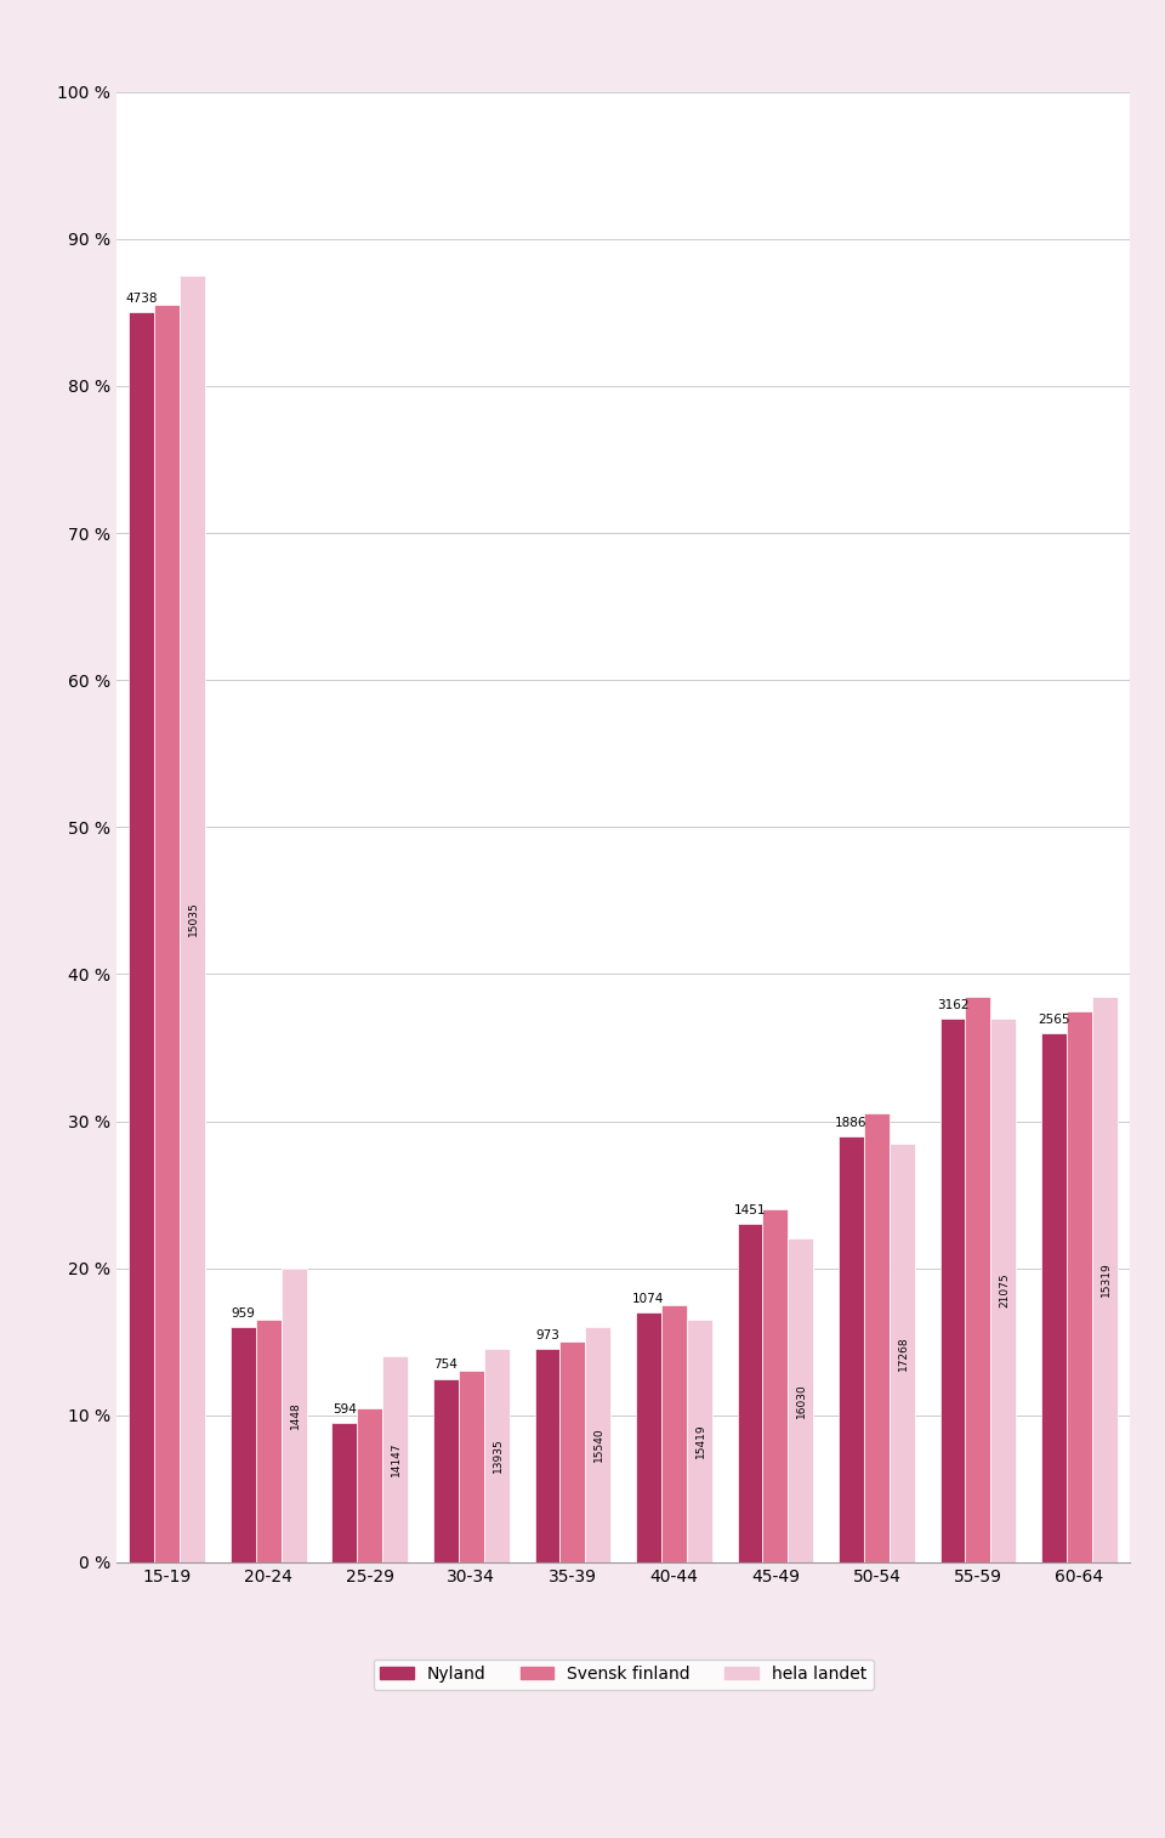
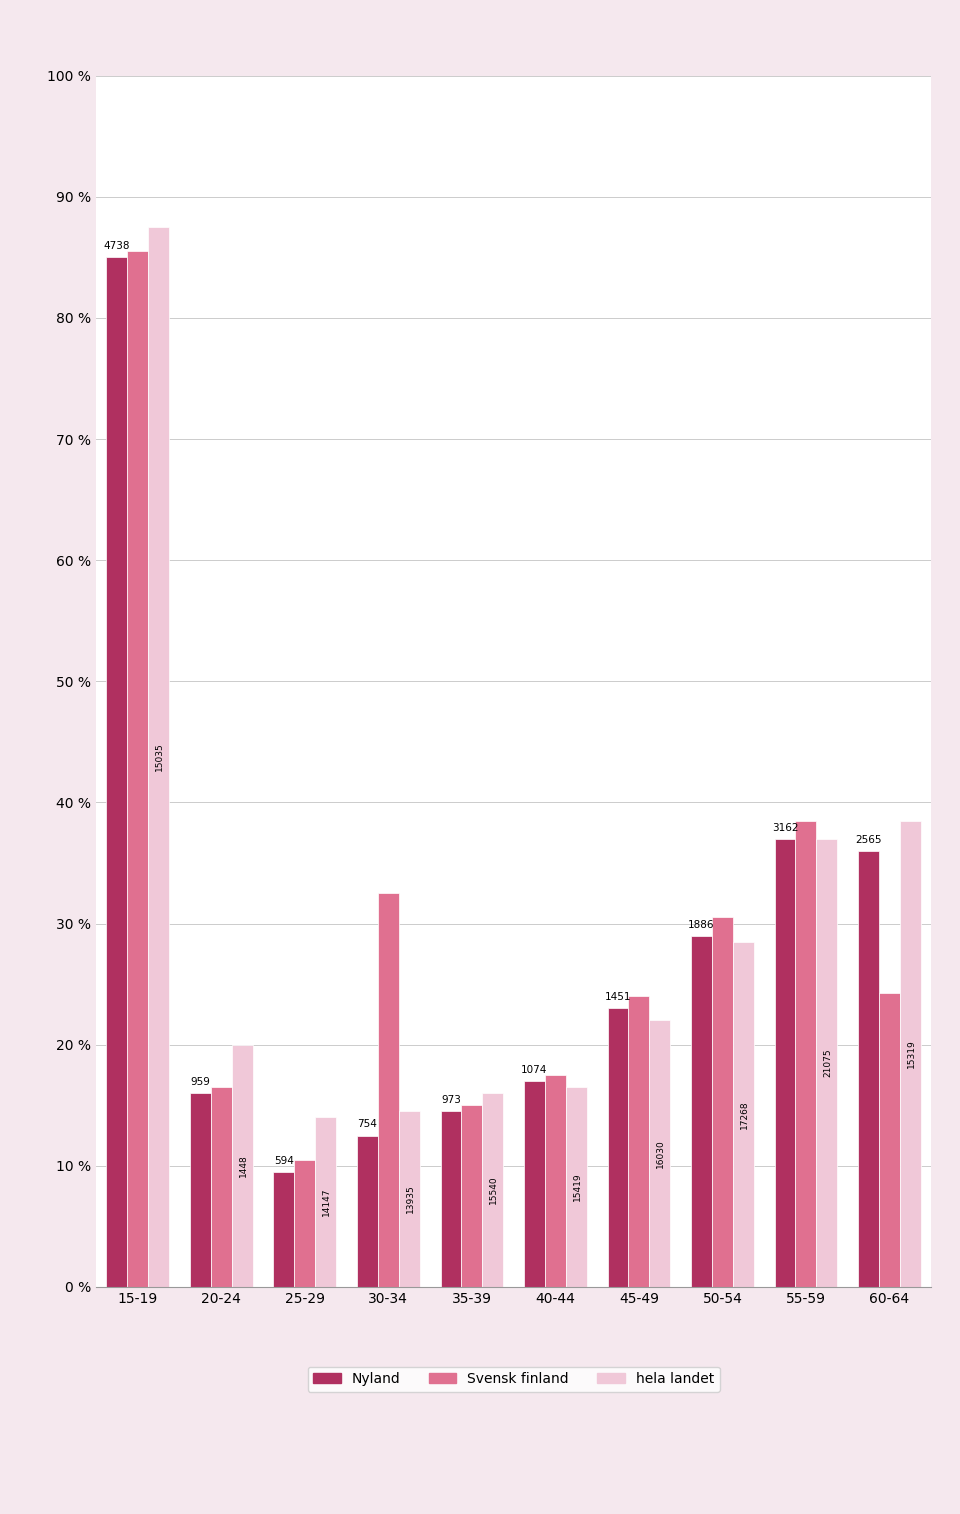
Svensk finland/30-34: 13.0 % -> 32.5 %
Svensk finland/60-64: 37.5 % -> 24.3 %
